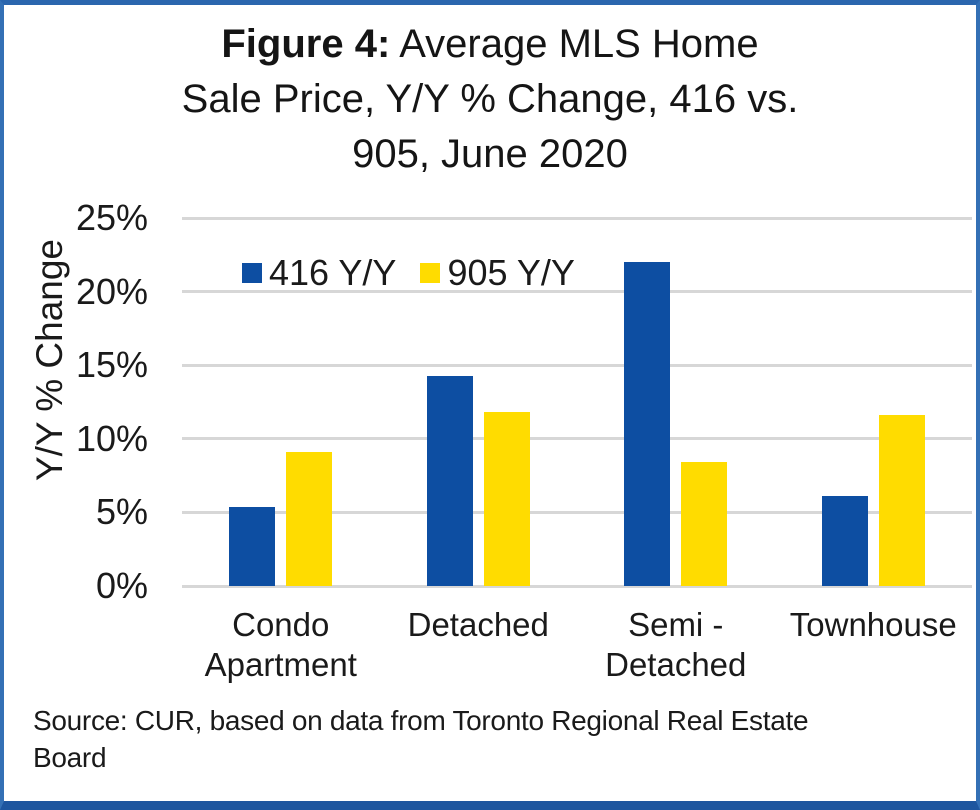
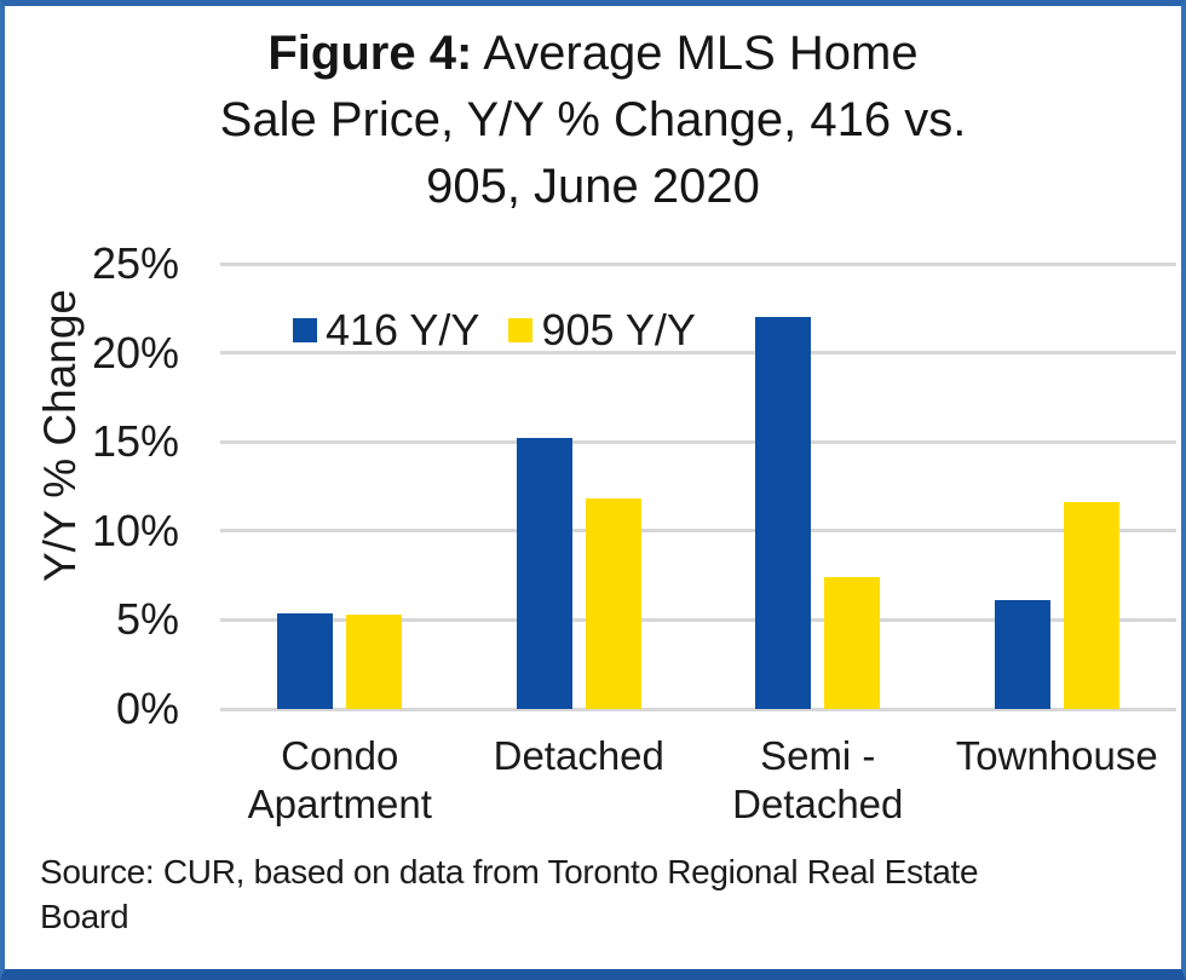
905 Y/Y/Condo Apartment: 9.1% -> 5.3%
416 Y/Y/Detached: 14.3% -> 15.2%
905 Y/Y/Semi - Detached: 8.4% -> 7.4%
